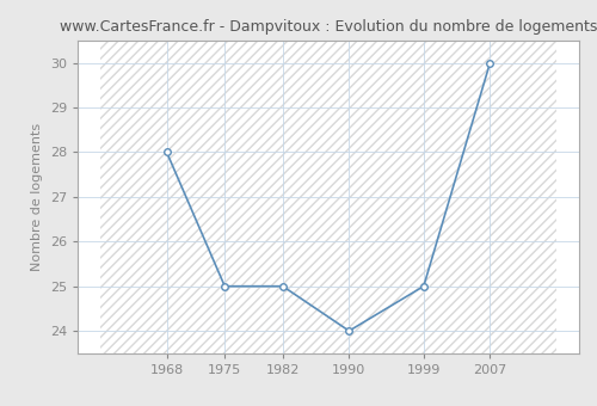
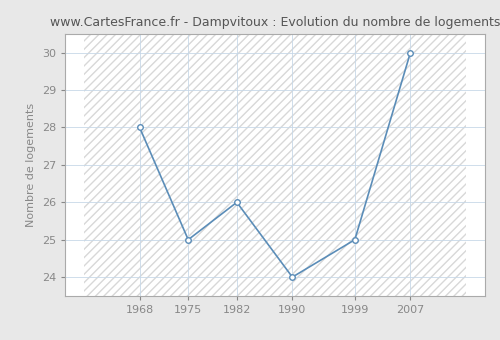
1982: 25 -> 26
